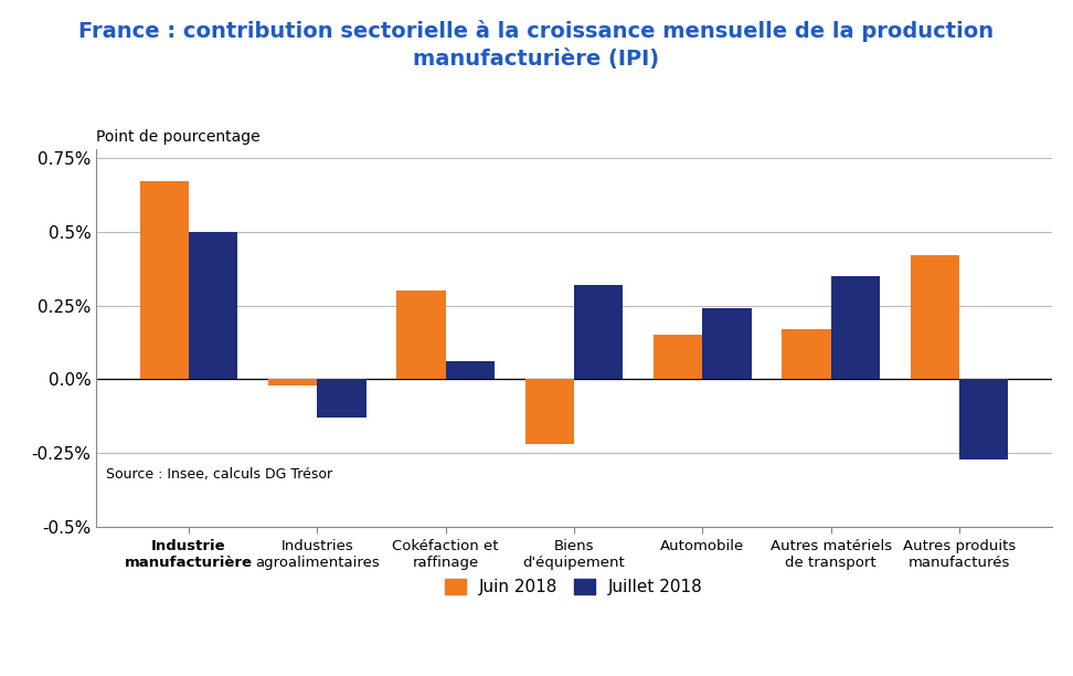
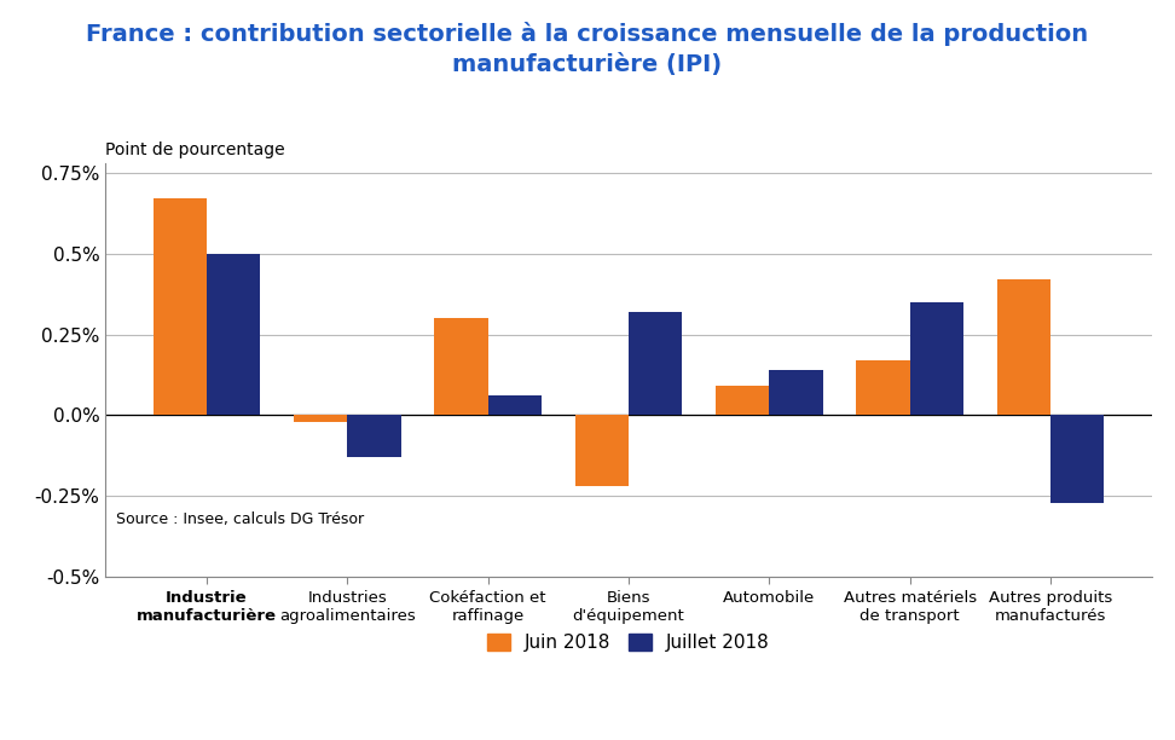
Juin 2018/Automobile: 0.15% -> 0.09%
Juillet 2018/Automobile: 0.24% -> 0.14%
